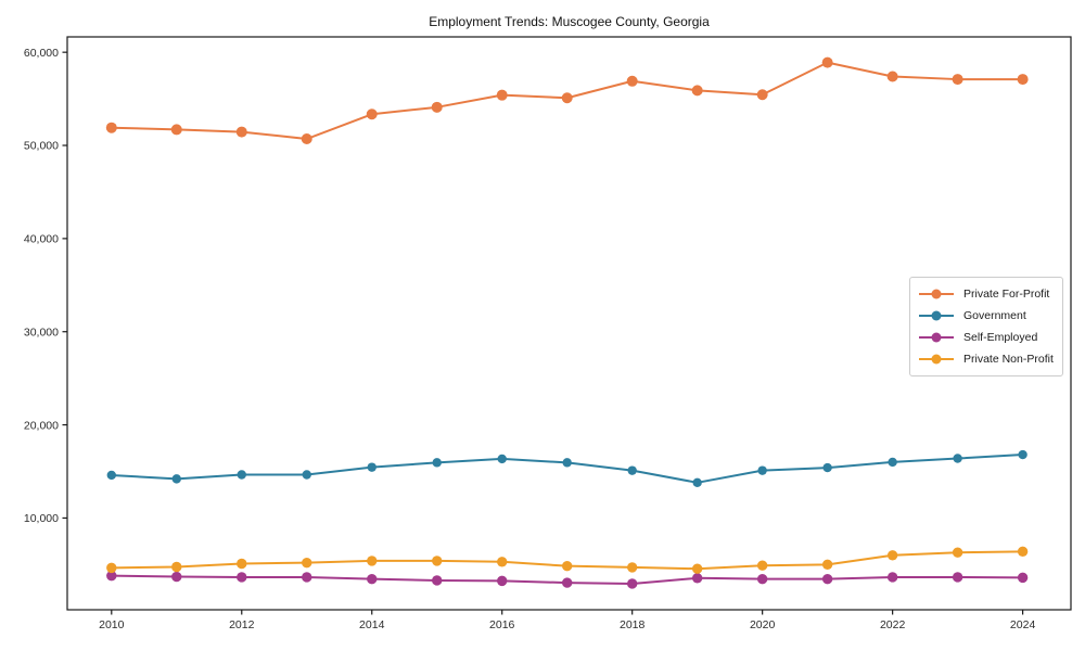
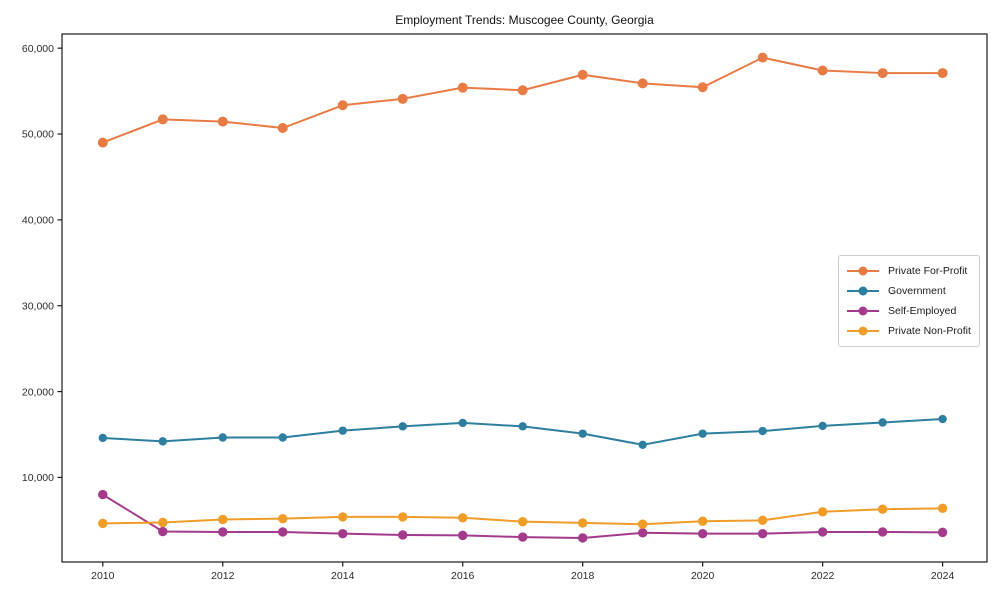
Private For-Profit/2010: 52000 -> 49000
Self-Employed/2010: 4000 -> 8000
